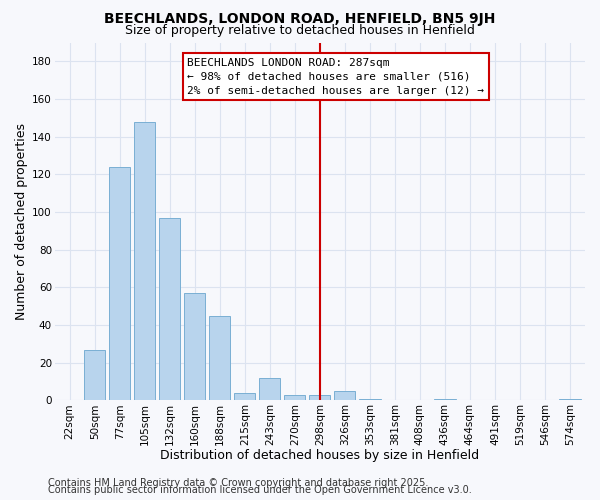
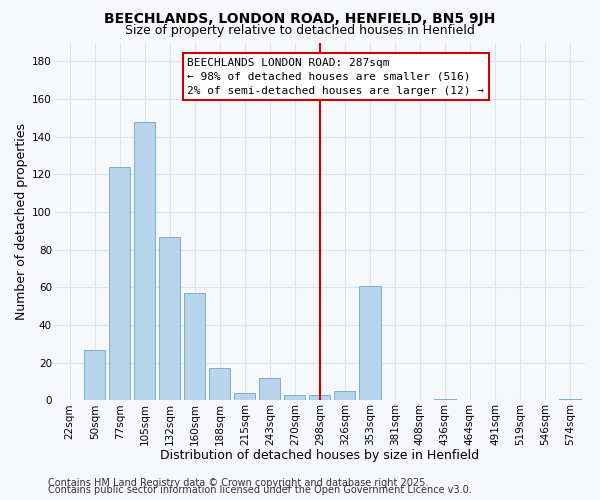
132sqm: 97 -> 87
188sqm: 45 -> 17
353sqm: 1 -> 61
